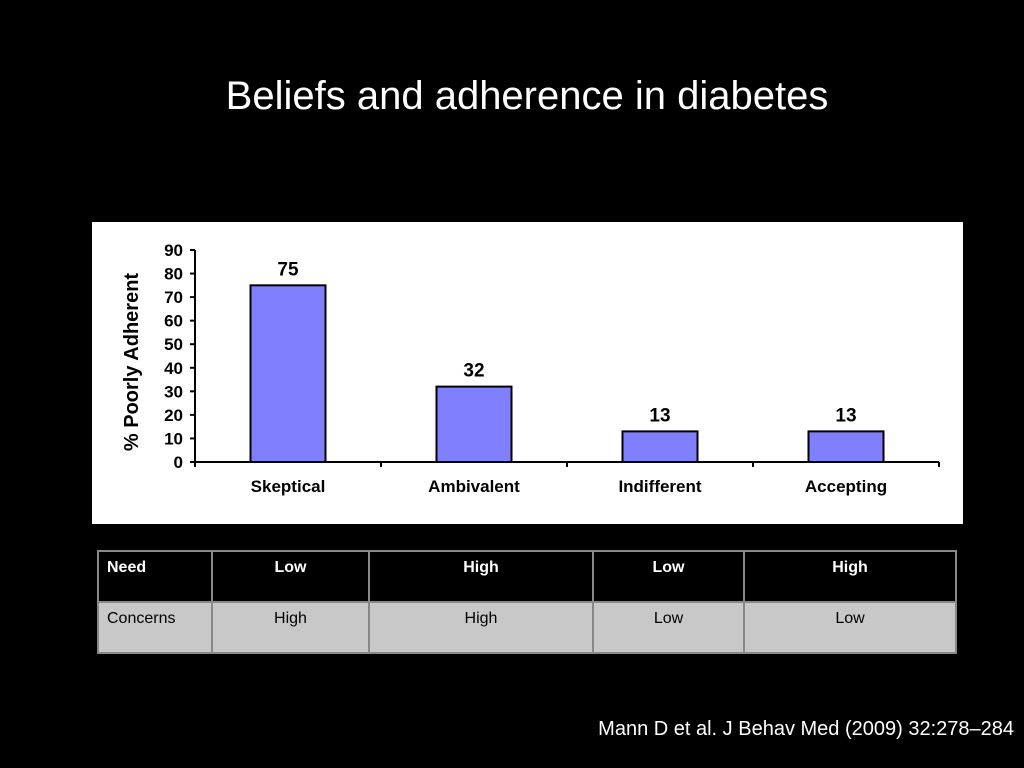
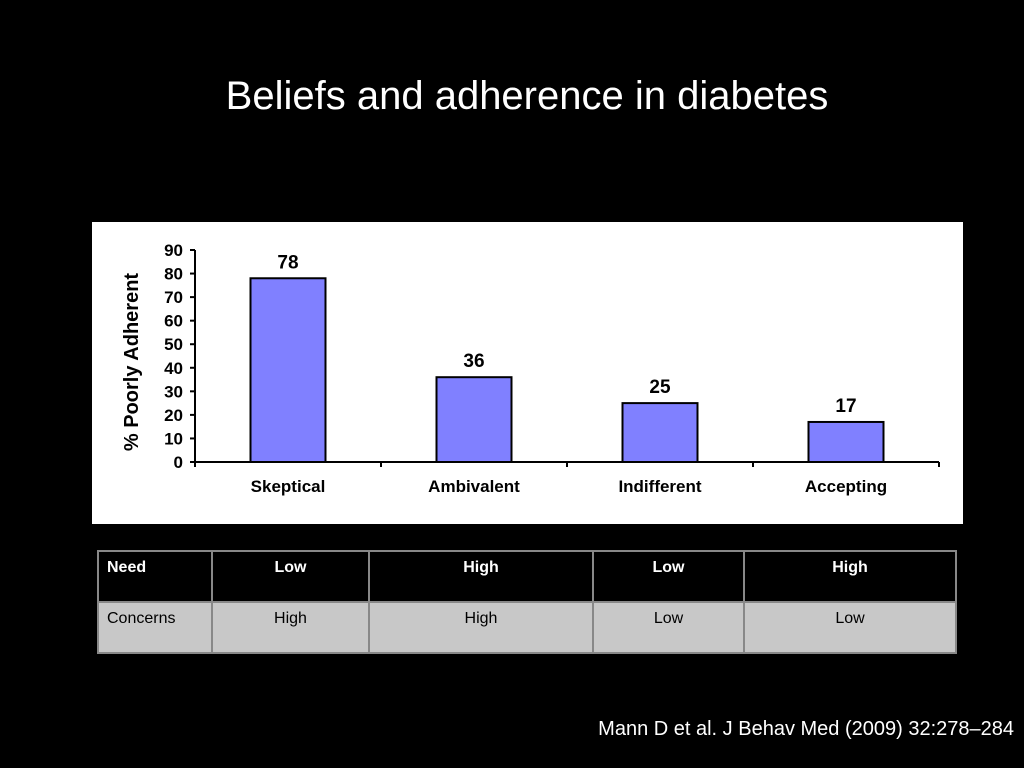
Skeptical: 75 -> 78
Ambivalent: 32 -> 36
Indifferent: 13 -> 25
Accepting: 13 -> 17
